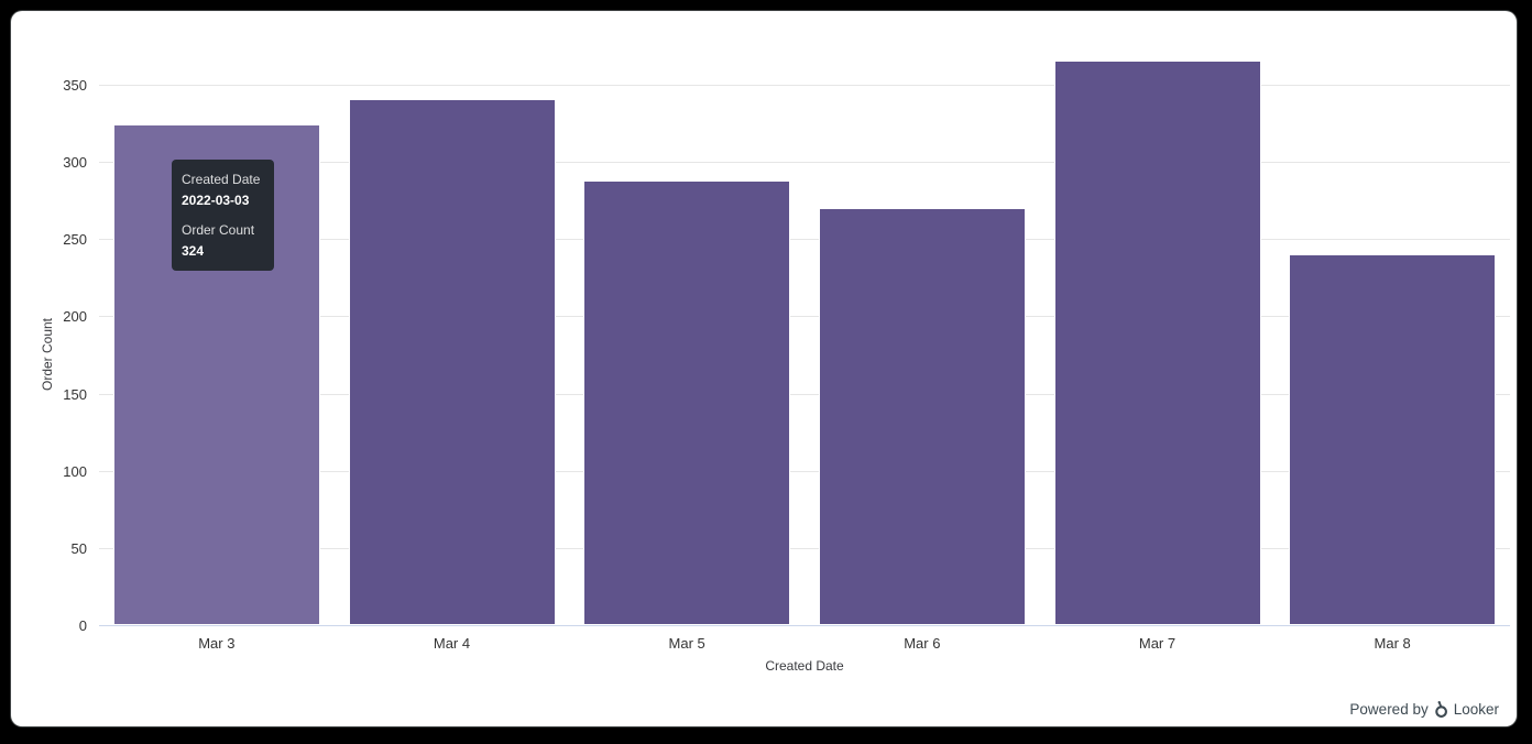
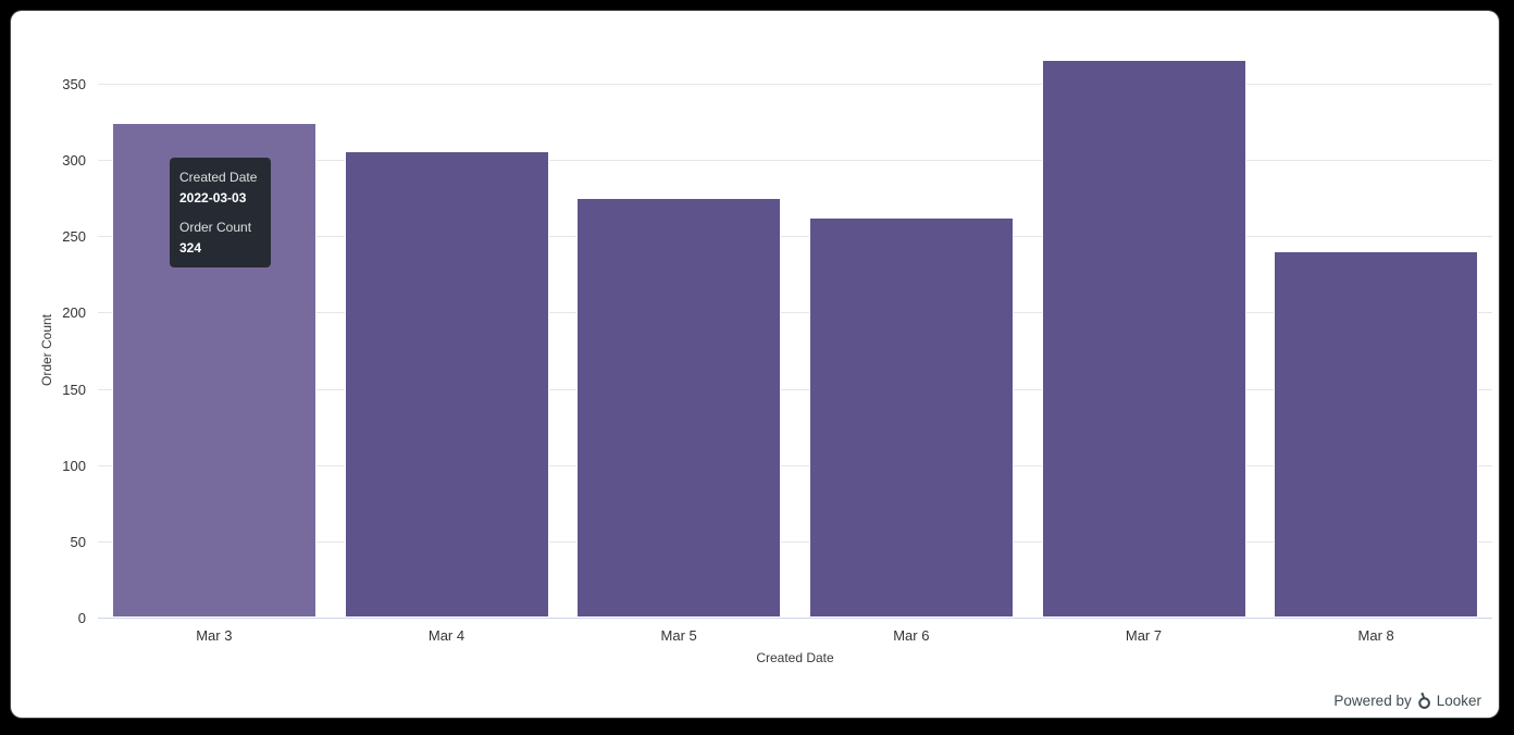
Mar 4: 341 -> 306
Mar 5: 288 -> 275
Mar 6: 270 -> 262
